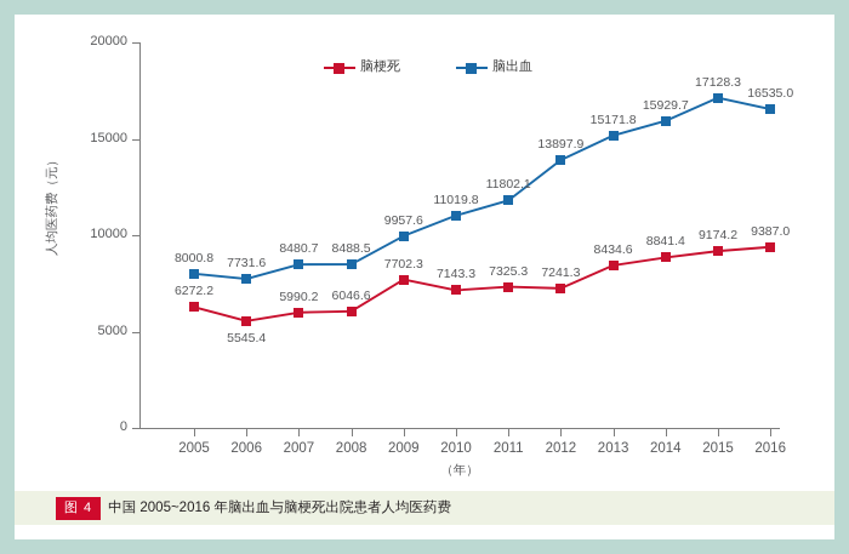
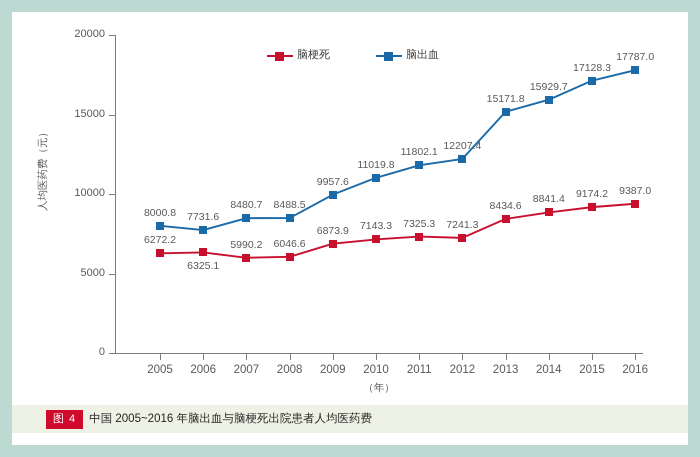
脑梗死/2006: 5545.4 -> 6325.1
脑梗死/2009: 7702.3 -> 6873.9
脑出血/2012: 13897.9 -> 12207.4
脑出血/2016: 16535.0 -> 17787.0
